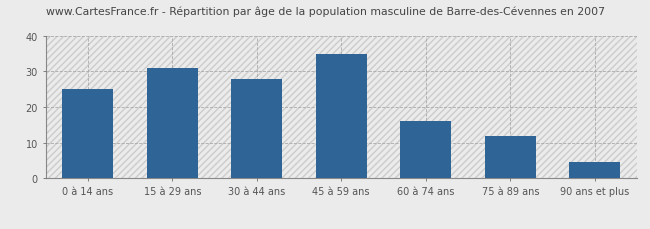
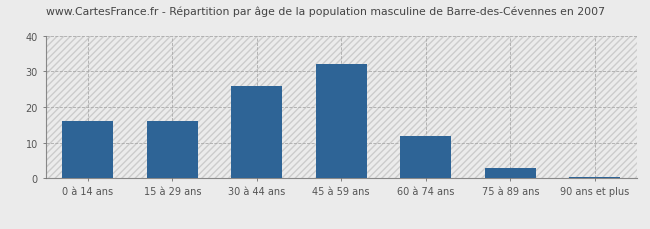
0 à 14 ans: 25.0 -> 16.0
15 à 29 ans: 31.0 -> 16.0
30 à 44 ans: 28.0 -> 26.0
45 à 59 ans: 35.0 -> 32.0
60 à 74 ans: 16.0 -> 12.0
75 à 89 ans: 12.0 -> 3.0
90 ans et plus: 4.5 -> 0.5
